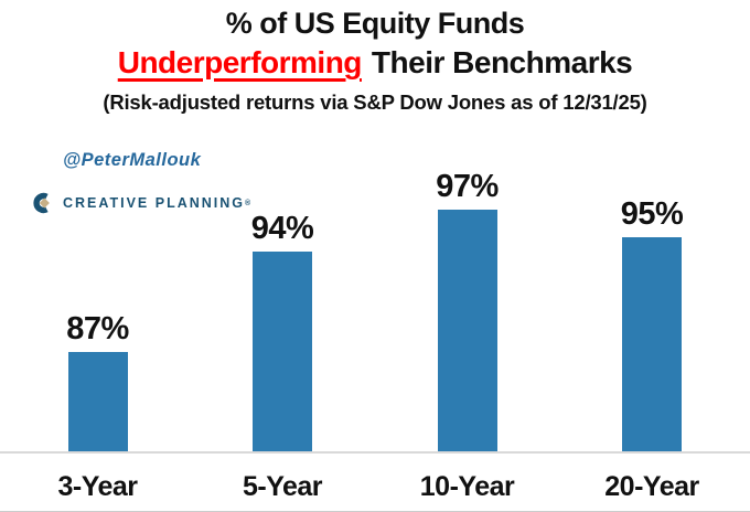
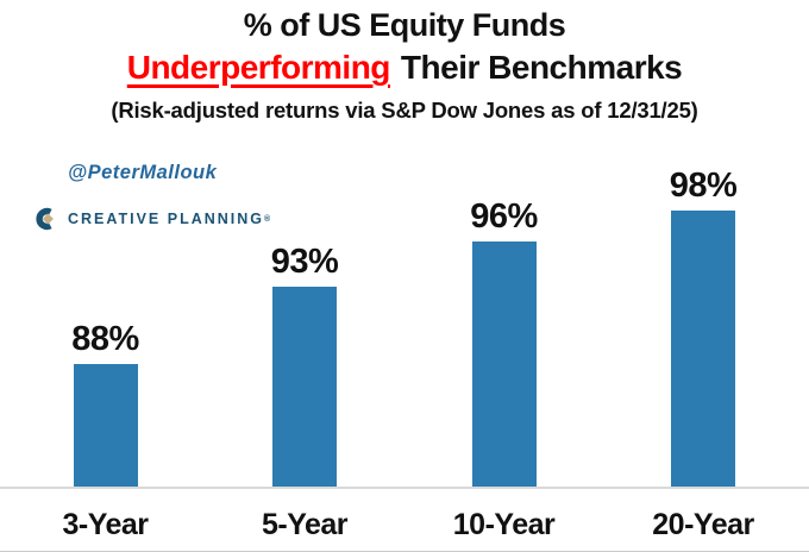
3-Year: 87% -> 88%
5-Year: 94% -> 93%
10-Year: 97% -> 96%
20-Year: 95% -> 98%
